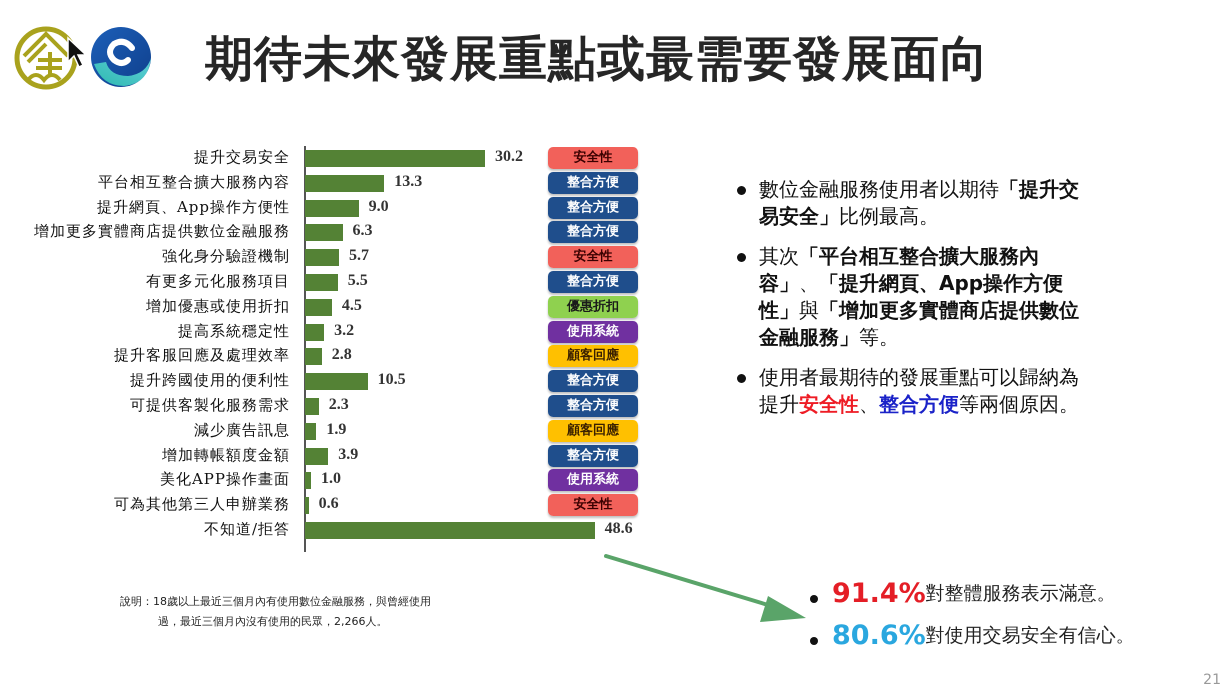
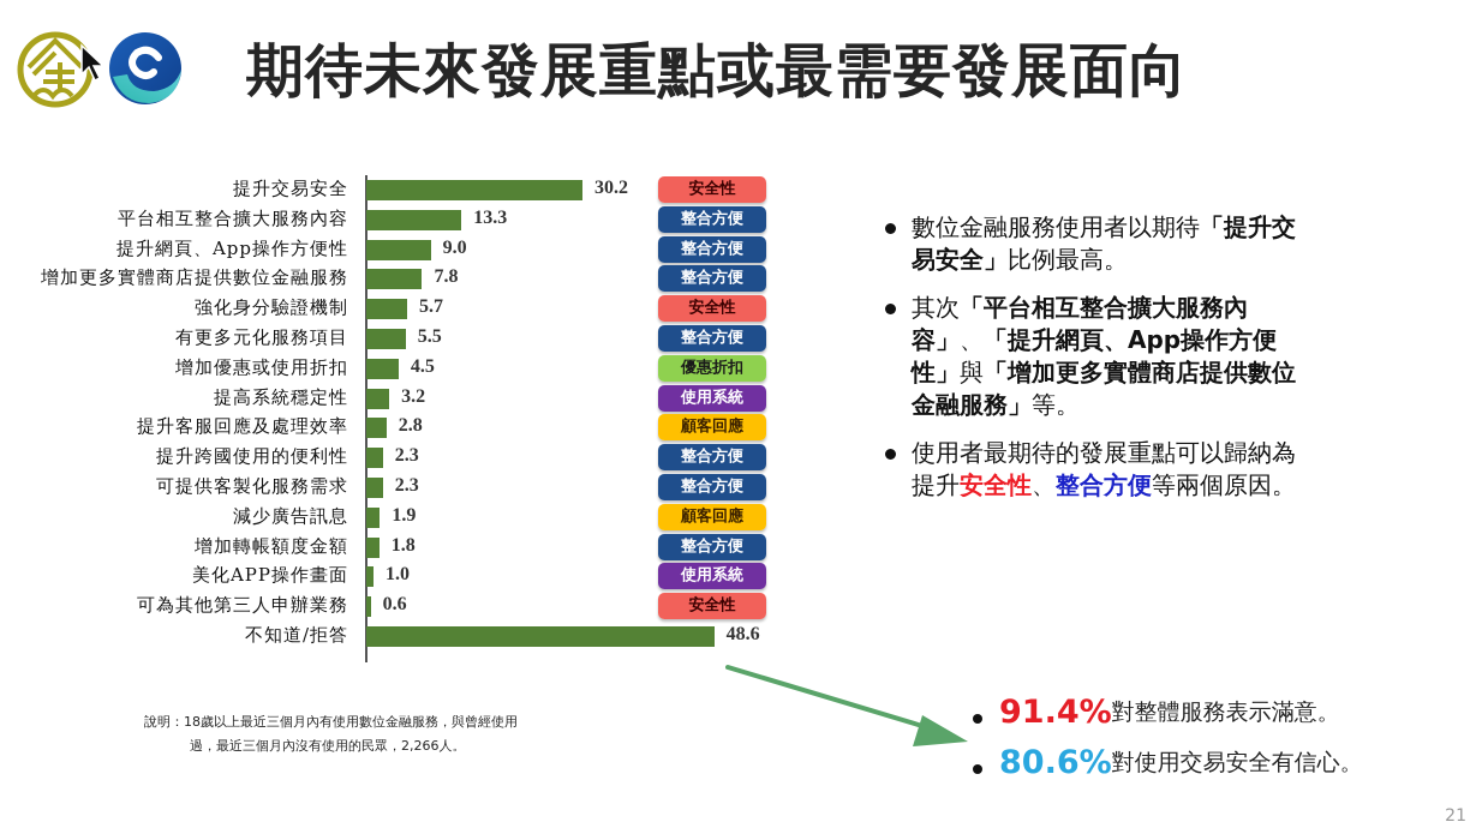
增加更多實體商店提供數位金融服務: 6.3 -> 7.8
提升跨國使用的便利性: 10.5 -> 2.3
增加轉帳額度金額: 3.9 -> 1.8
